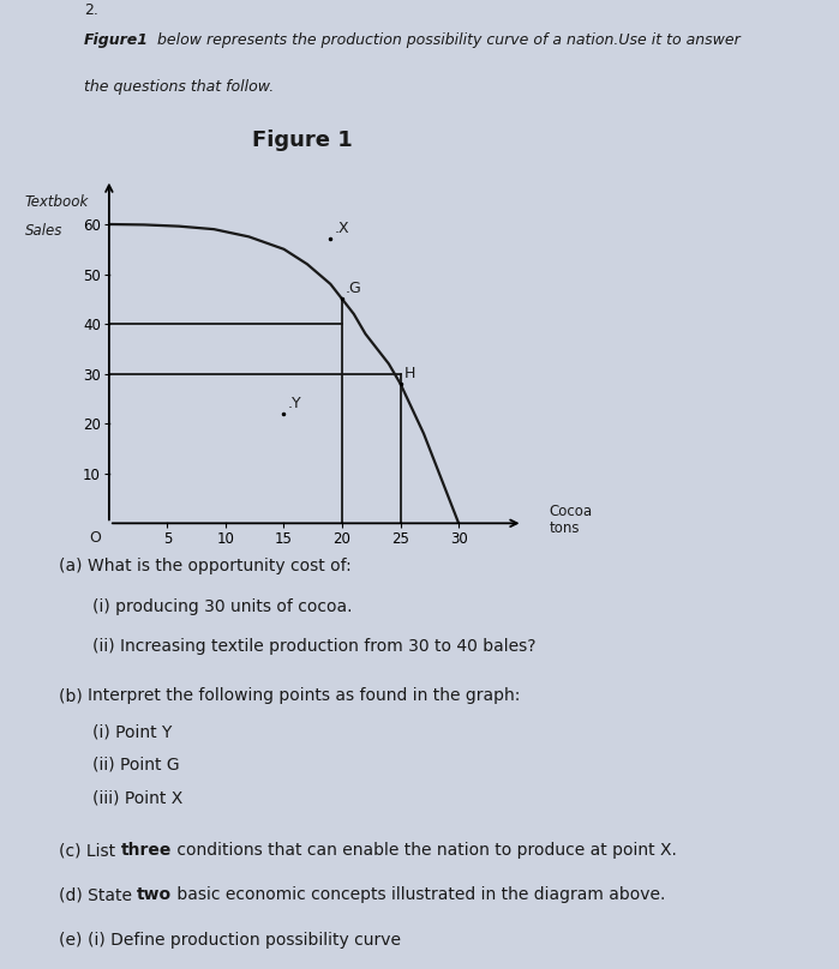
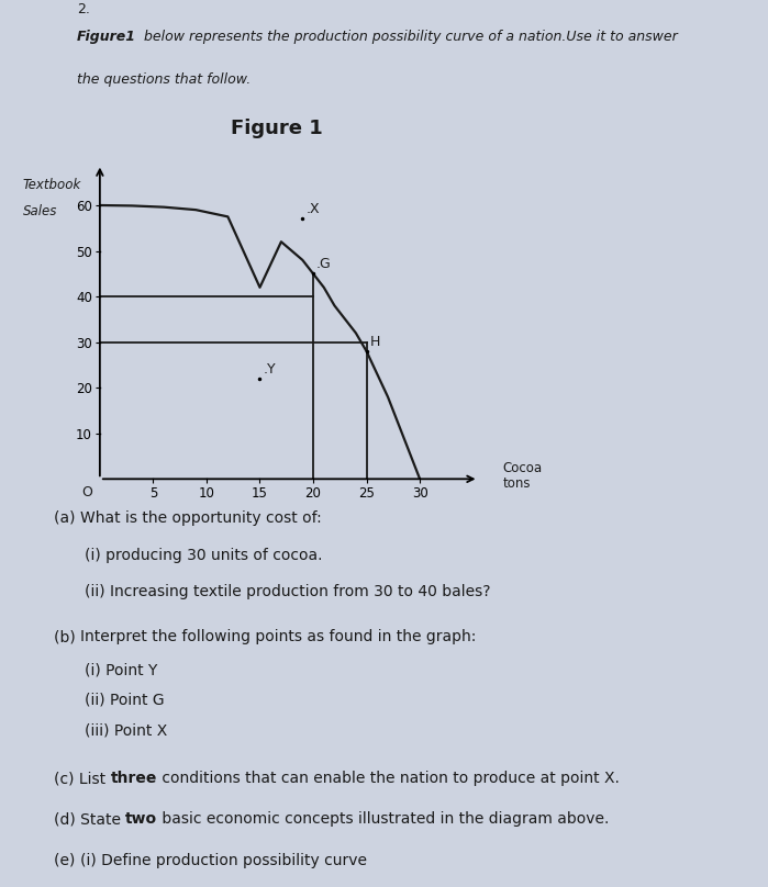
15: 55.0 -> 42.0
